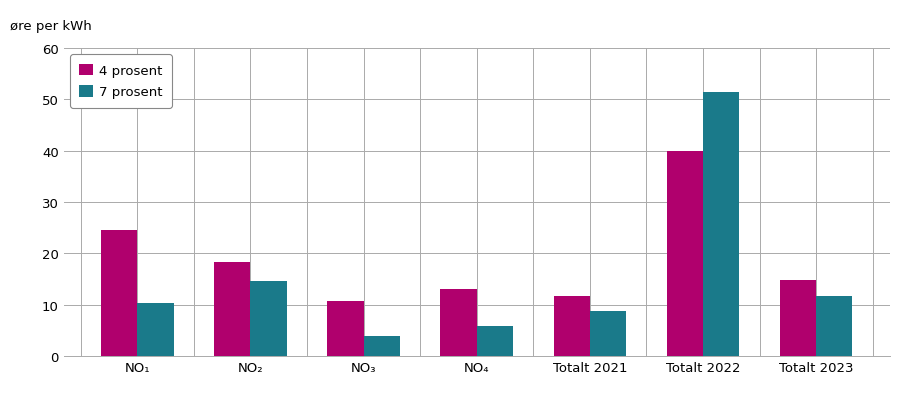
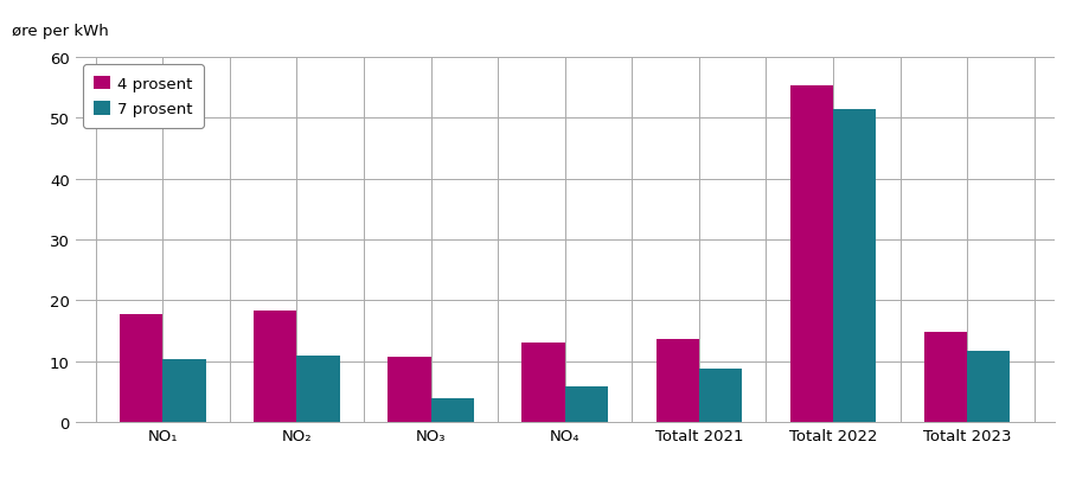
4 prosent/NO₁: 24.6 -> 17.8
7 prosent/NO₂: 14.6 -> 11.0
4 prosent/Totalt 2021: 11.8 -> 13.7
4 prosent/Totalt 2022: 40.0 -> 55.2
